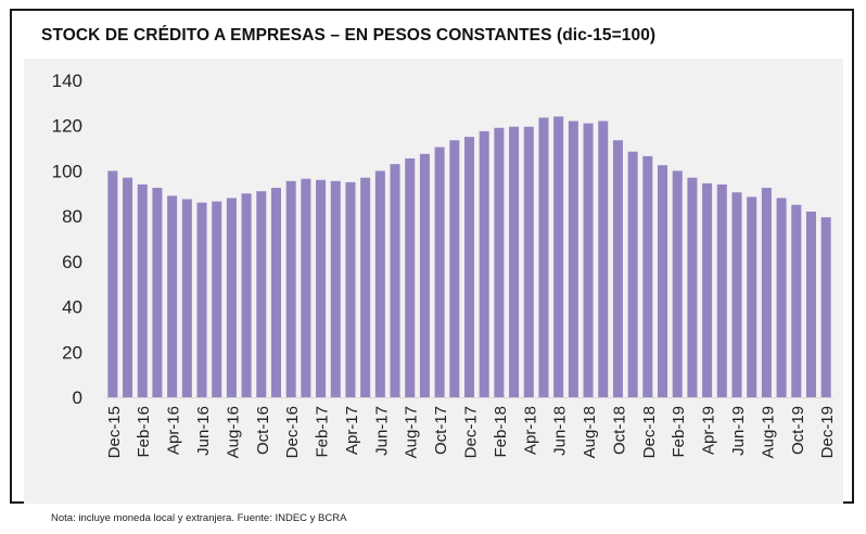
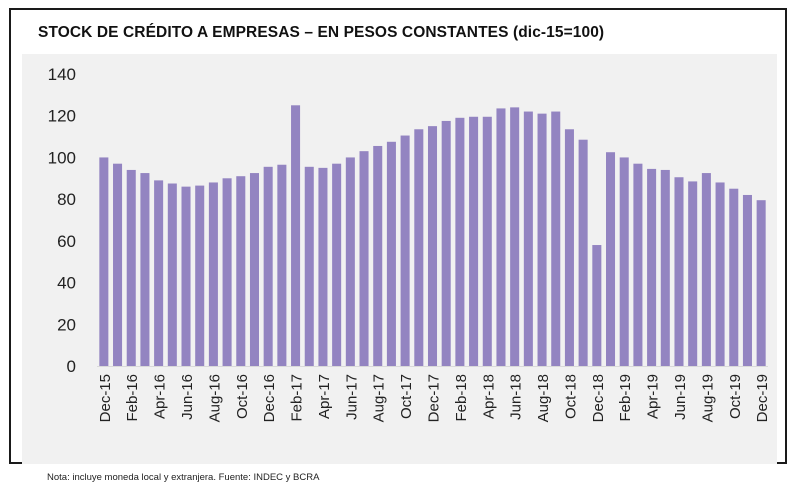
Feb-17: 96 -> 125
Dec-18: 106 -> 58
